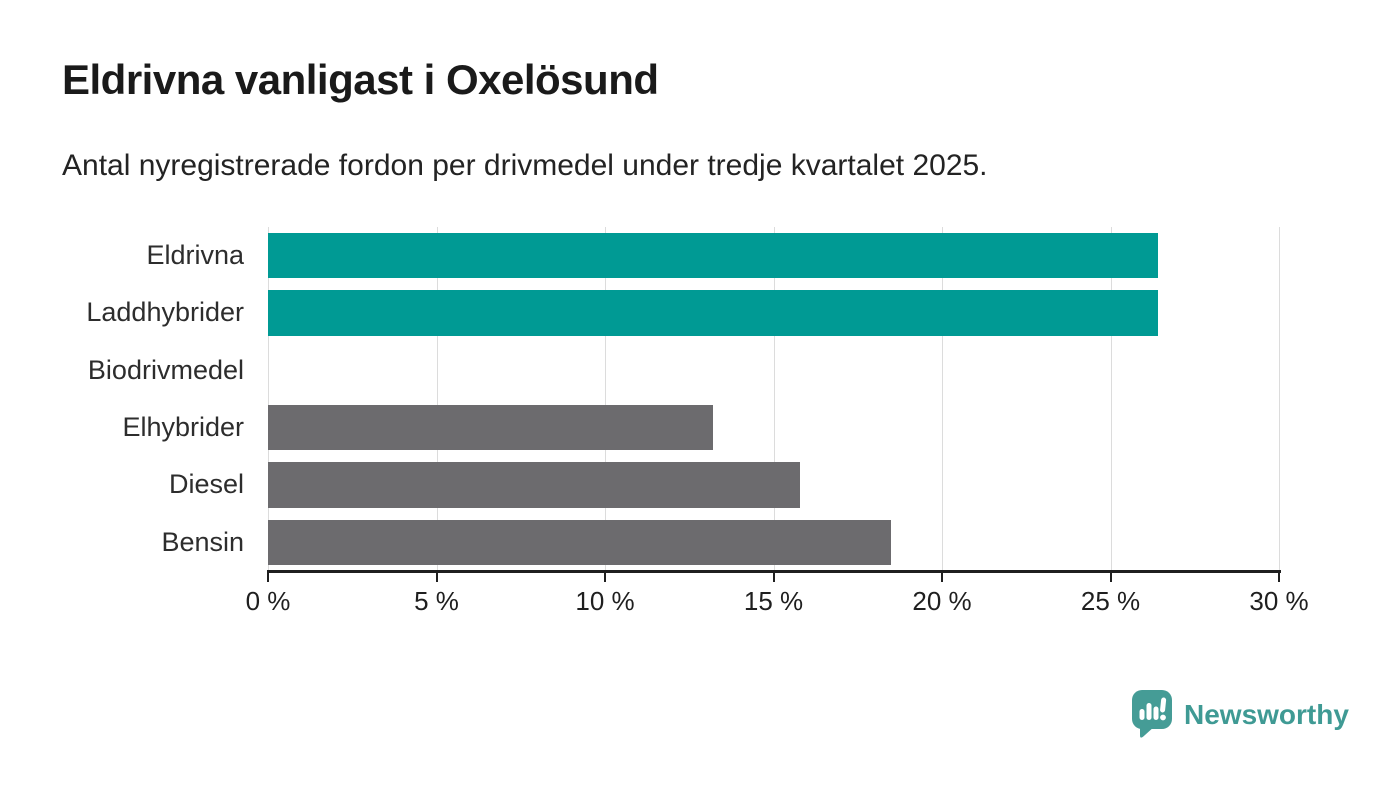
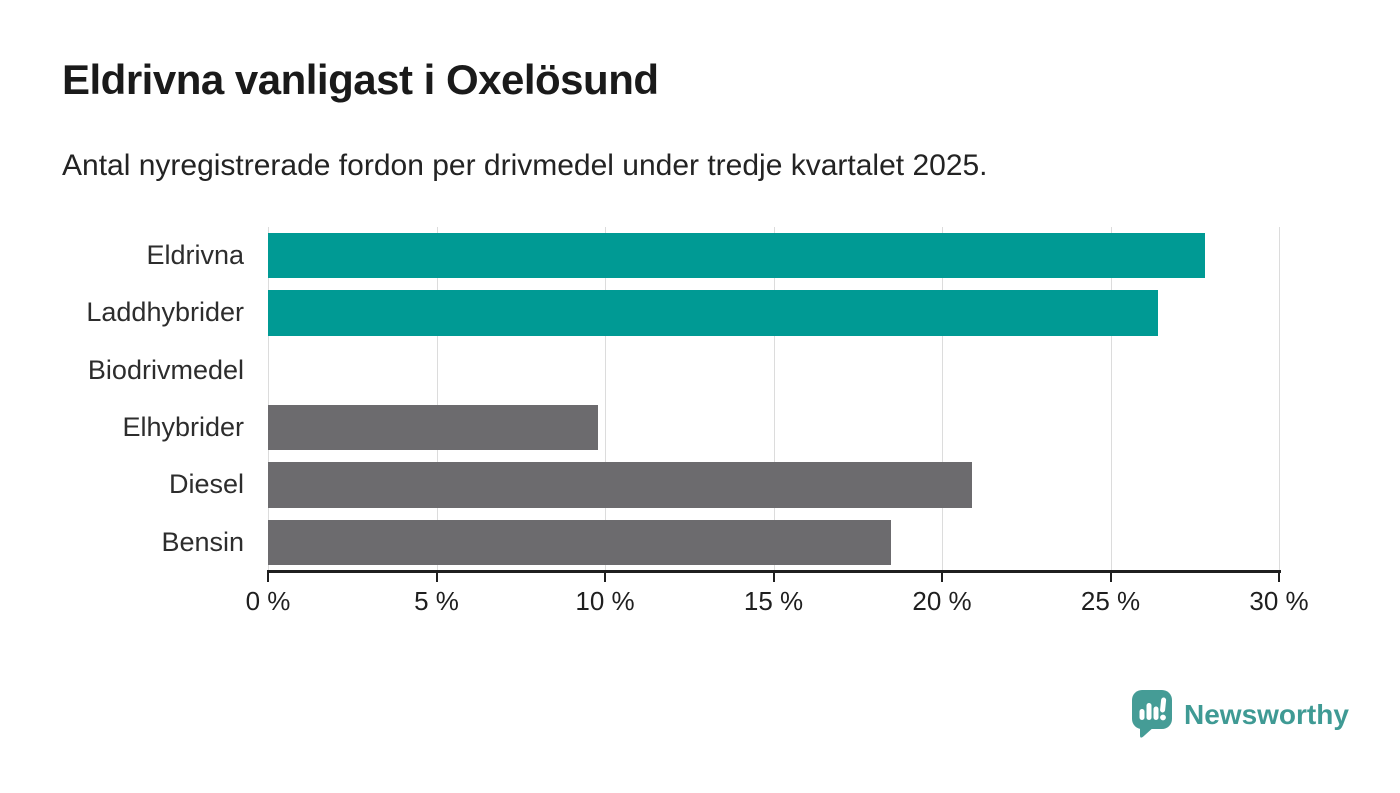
Eldrivna: 26.4% -> 27.8%
Elhybrider: 13.2% -> 9.8%
Diesel: 15.8% -> 20.9%
